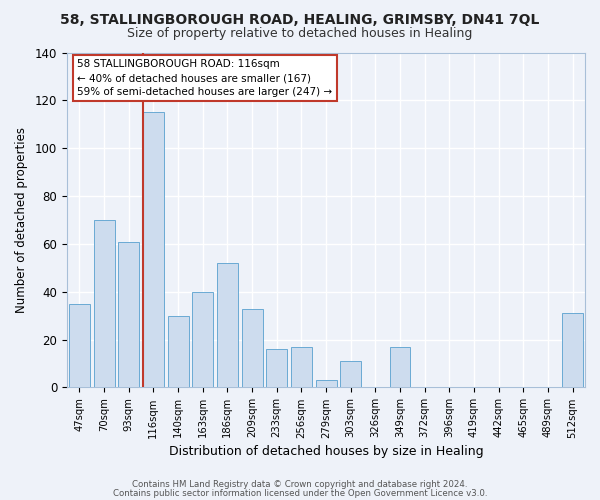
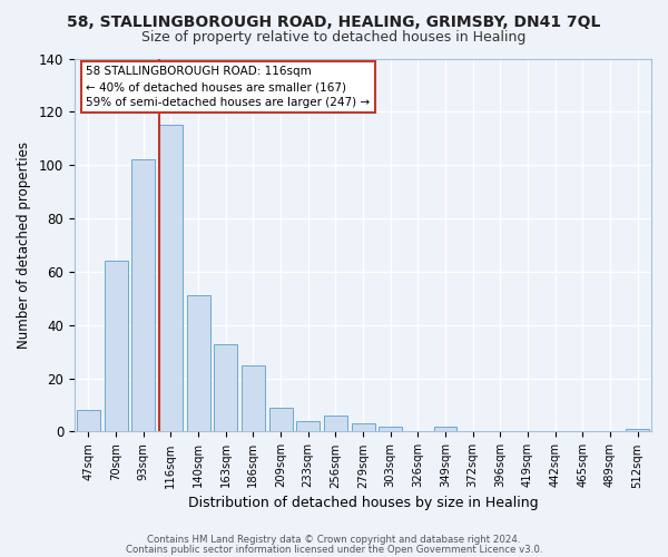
47sqm: 35 -> 8
70sqm: 70 -> 64
93sqm: 61 -> 102
140sqm: 30 -> 51
163sqm: 40 -> 33
186sqm: 52 -> 25
209sqm: 33 -> 9
233sqm: 16 -> 4
256sqm: 17 -> 6
303sqm: 11 -> 2
349sqm: 17 -> 2
512sqm: 31 -> 1
